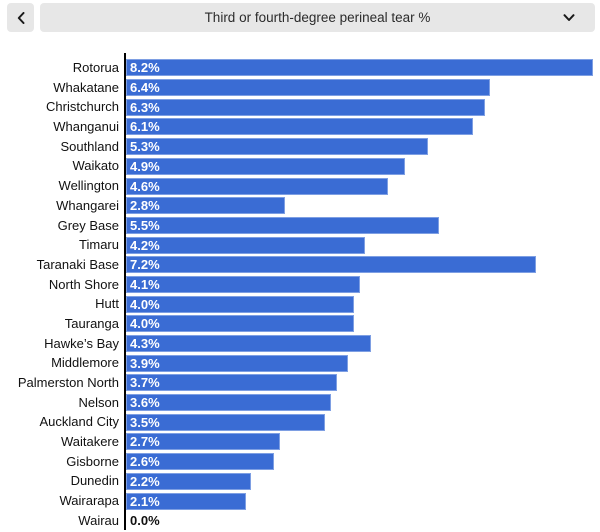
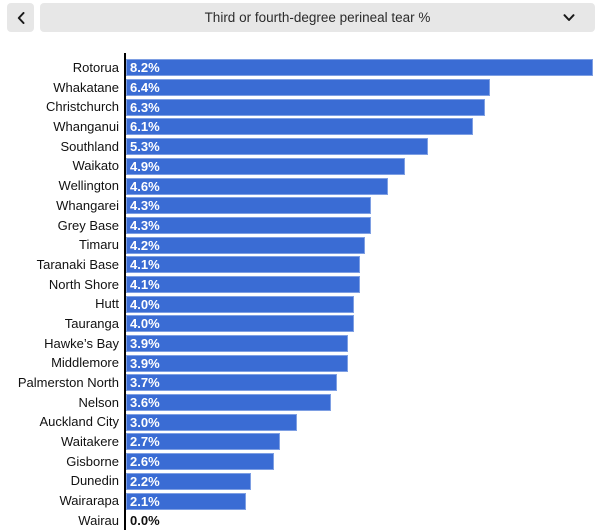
Whangarei: 2.8% -> 4.3%
Grey Base: 5.5% -> 4.3%
Taranaki Base: 7.2% -> 4.1%
Hawke’s Bay: 4.3% -> 3.9%
Auckland City: 3.5% -> 3.0%
